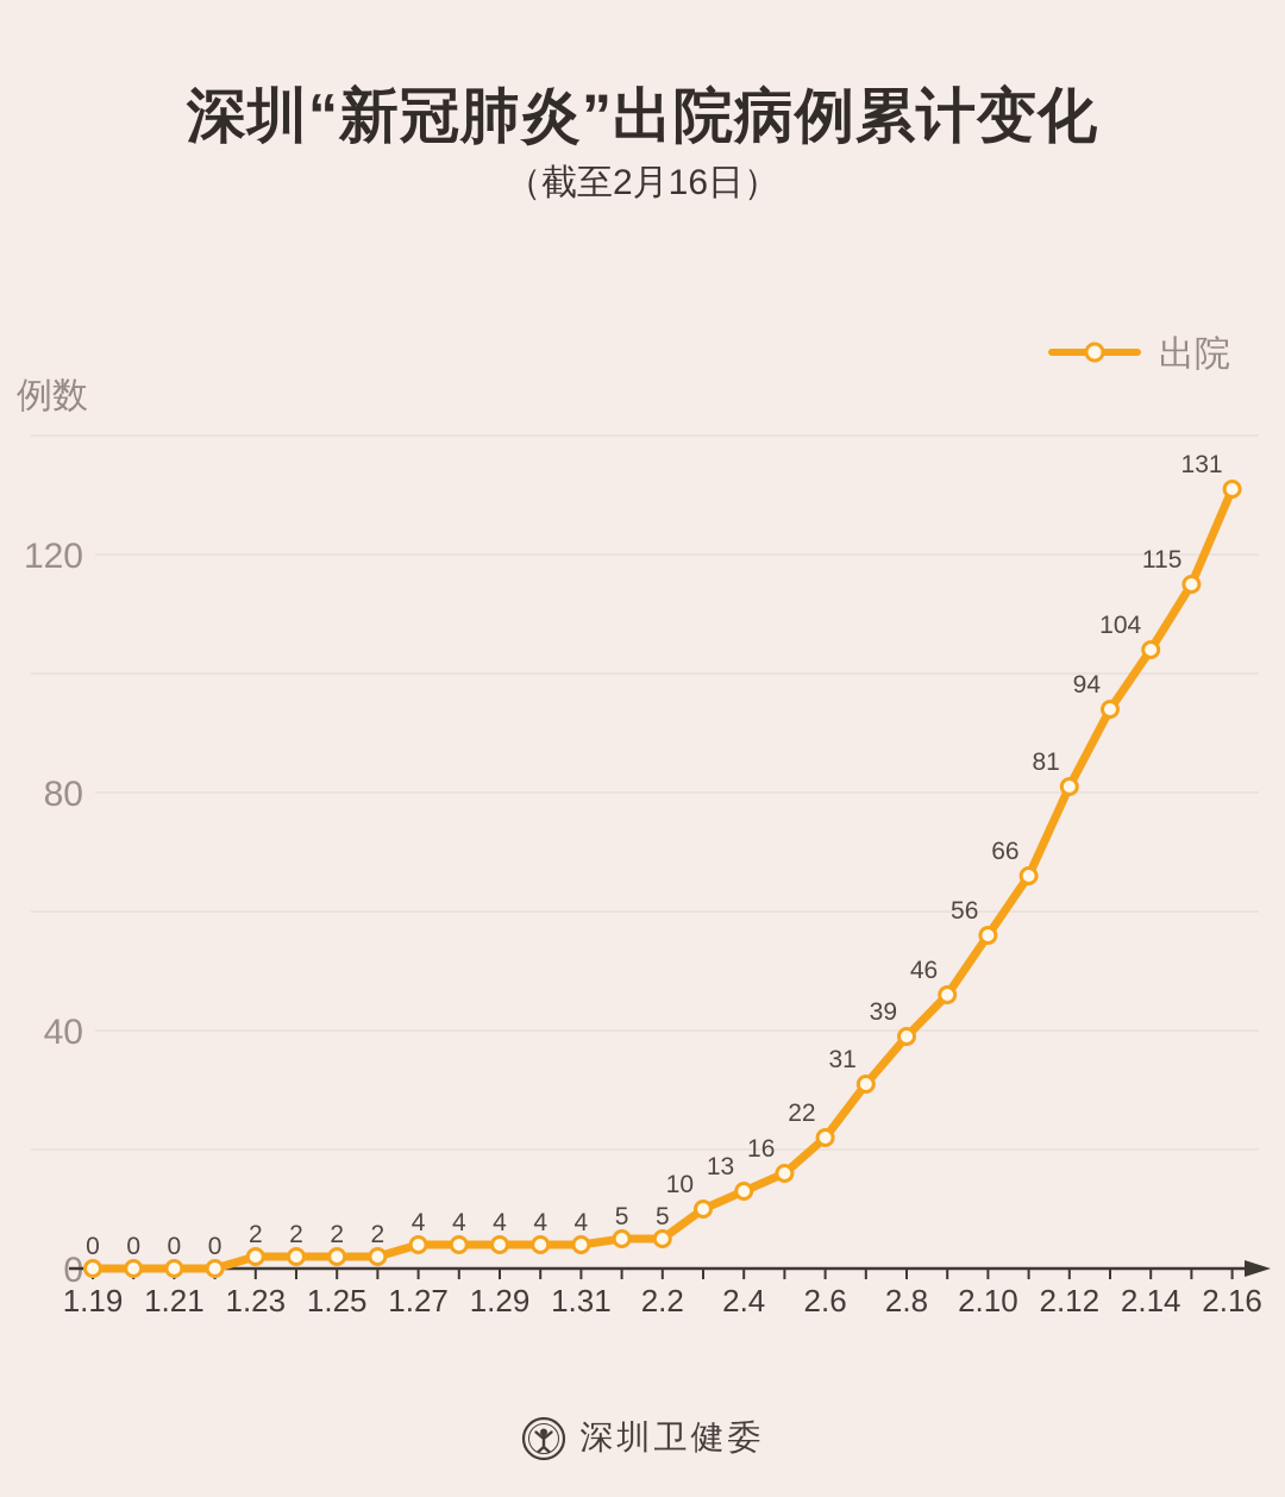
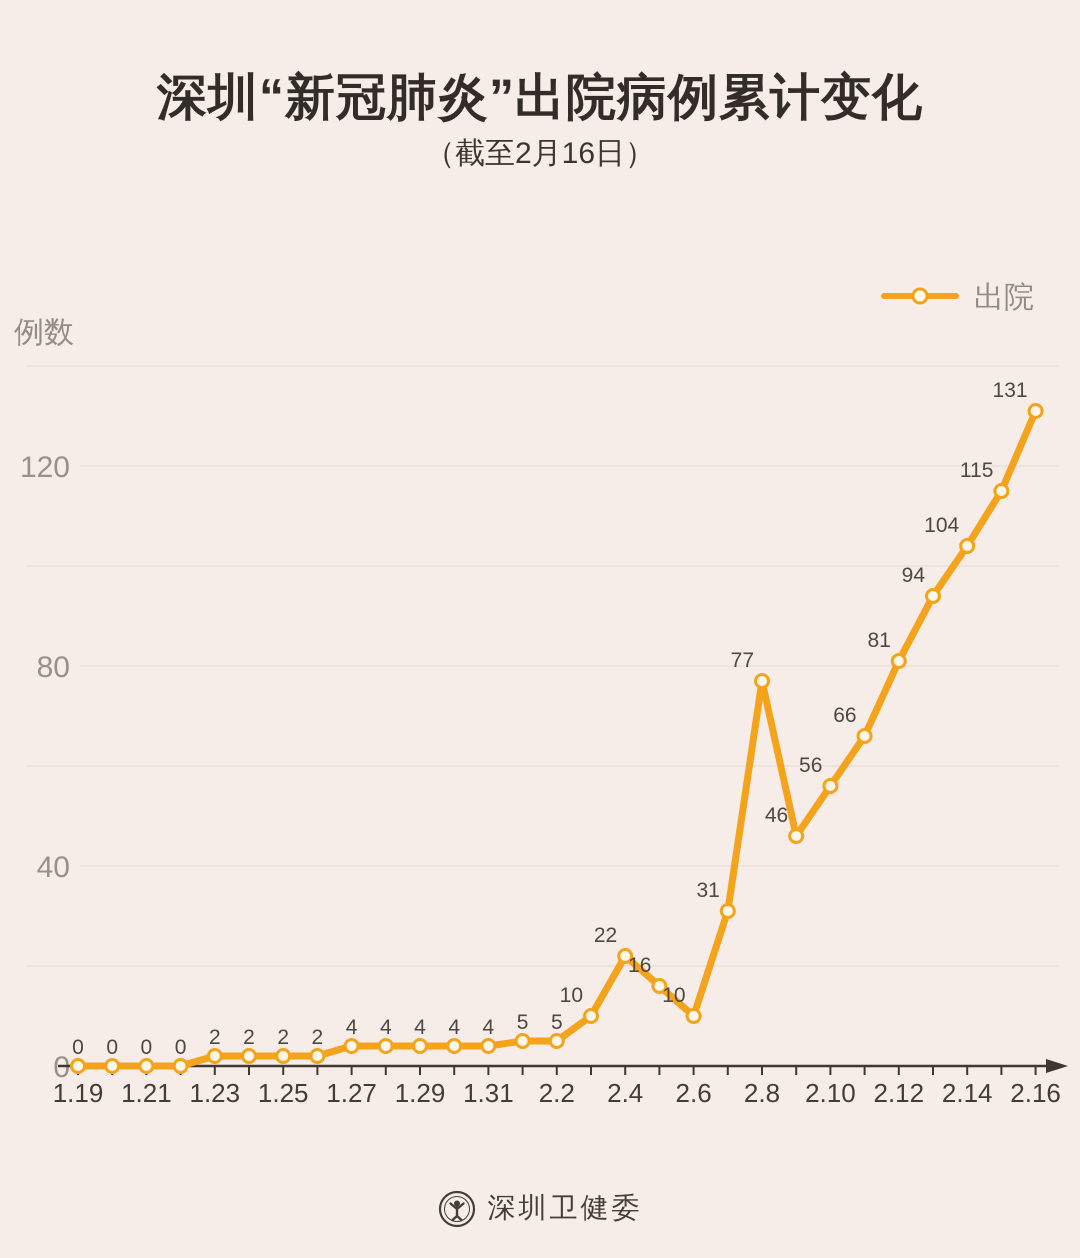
2.4: 13 -> 22
2.6: 22 -> 10
2.8: 39 -> 77
